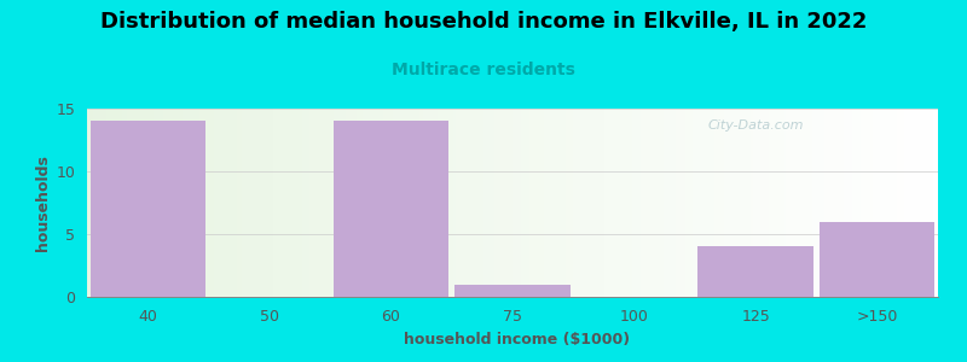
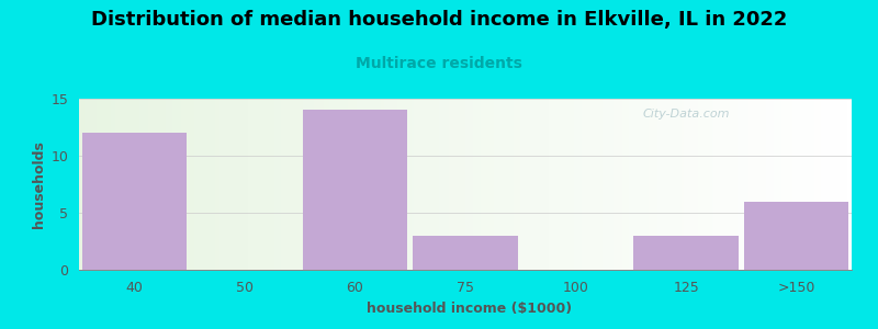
40: 14 -> 12
75: 1 -> 3
125: 4 -> 3
